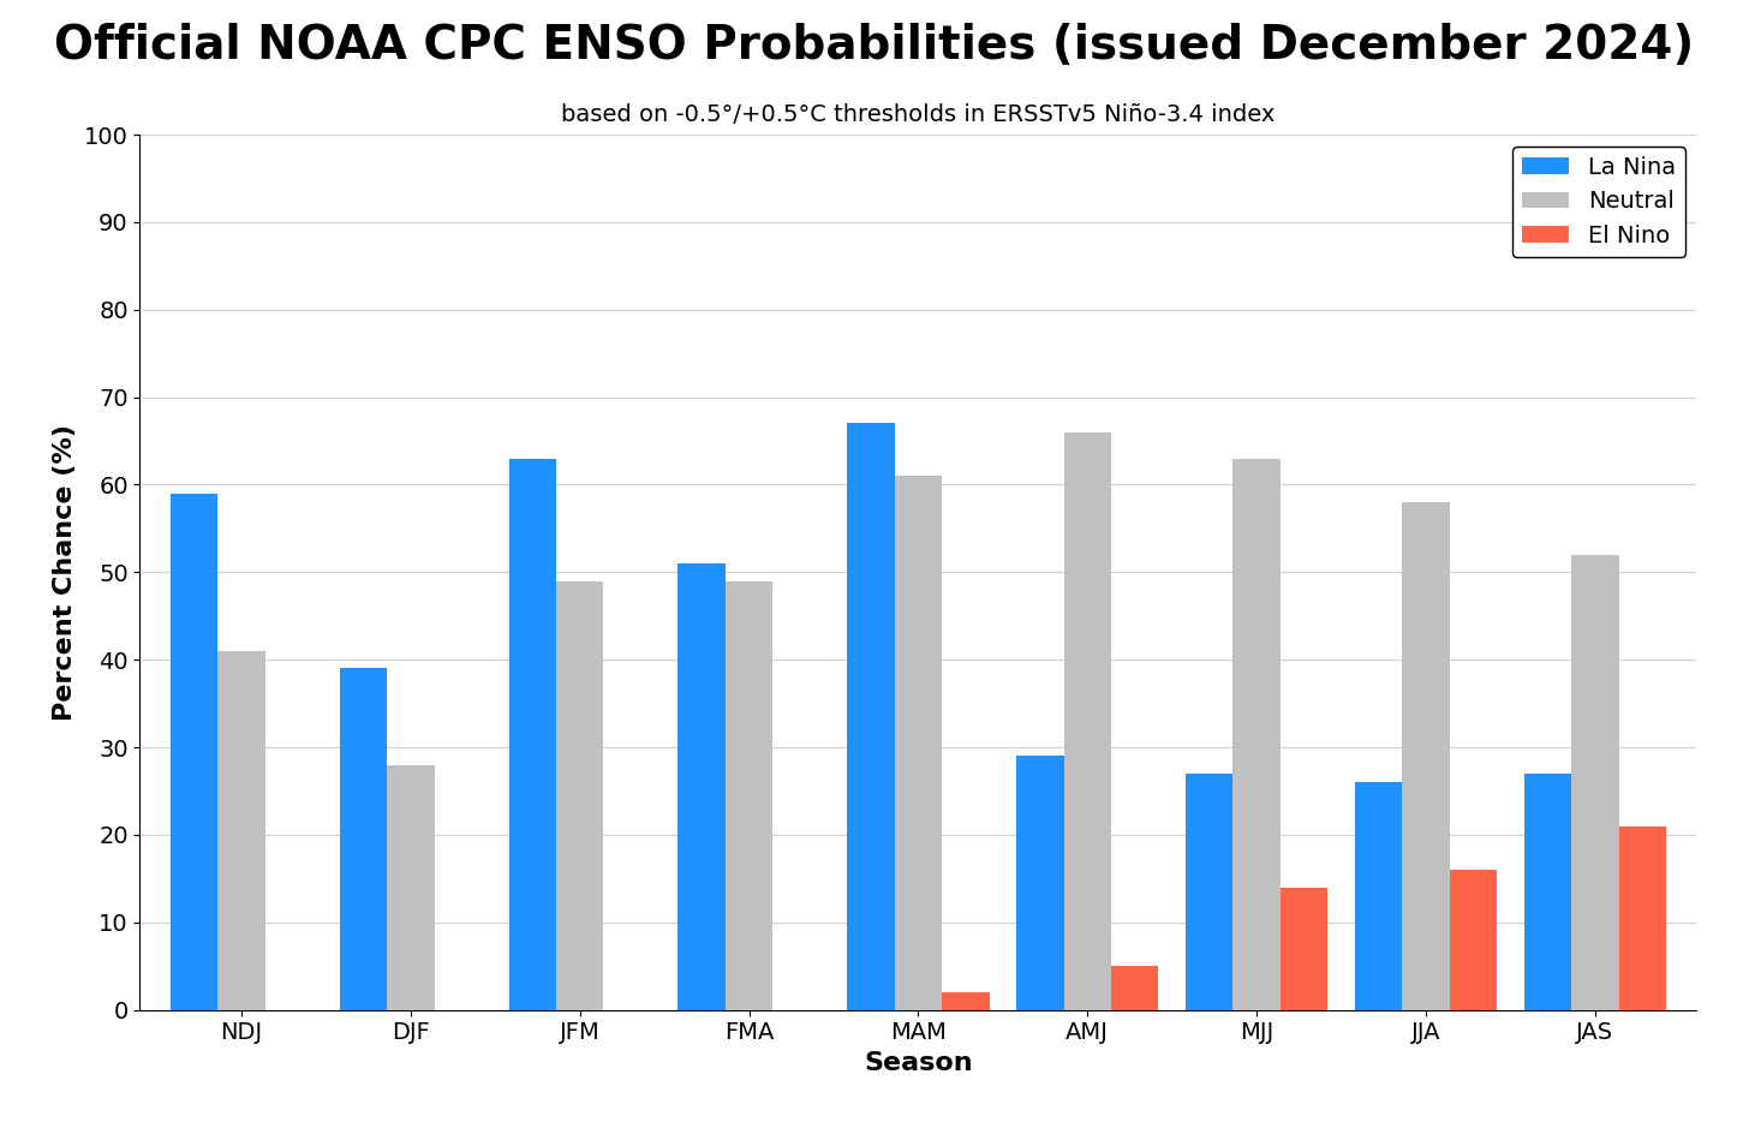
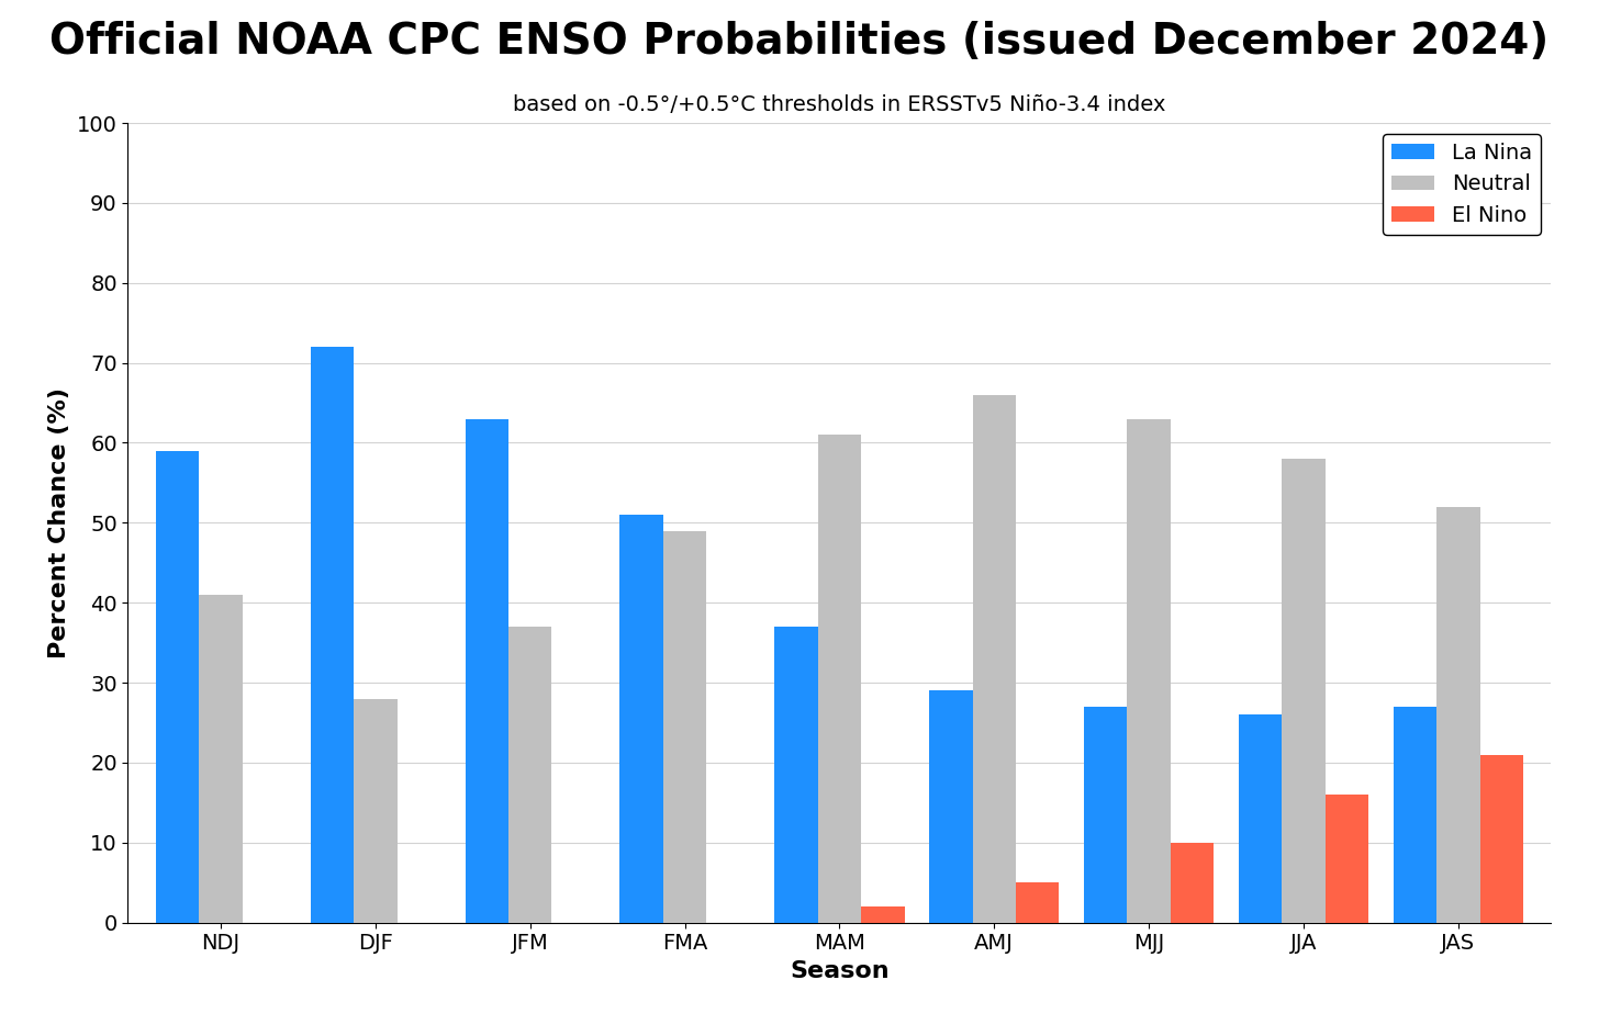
La Nina/DJF: 39 -> 72
Neutral/JFM: 49 -> 37
La Nina/MAM: 67 -> 37
El Nino/MJJ: 14 -> 10
